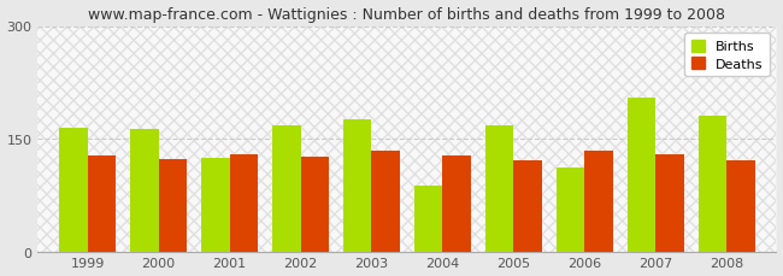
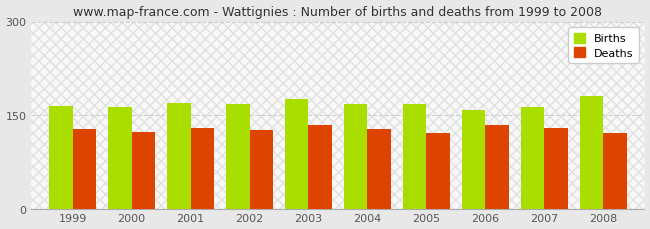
Births/2001: 124 -> 169
Births/2004: 88 -> 168
Births/2006: 112 -> 158
Births/2007: 204 -> 163
